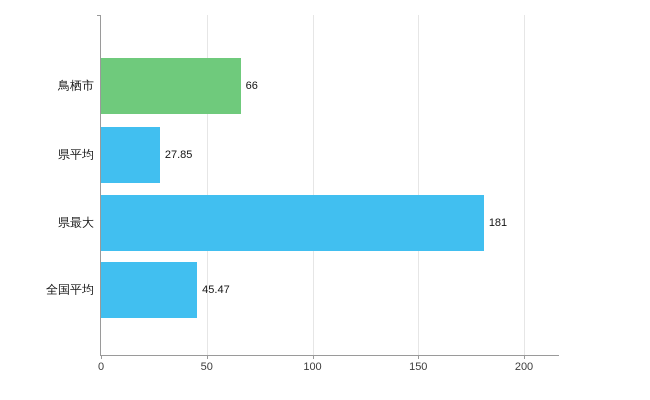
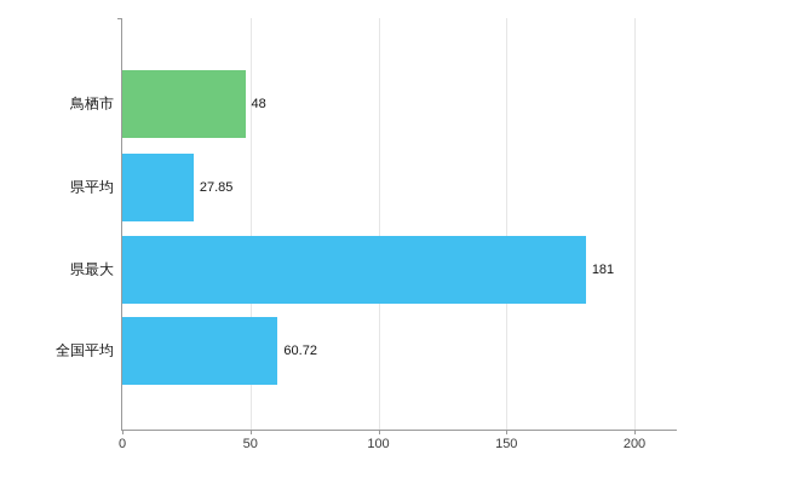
鳥栖市: 66 -> 48
全国平均: 45.47 -> 60.72
